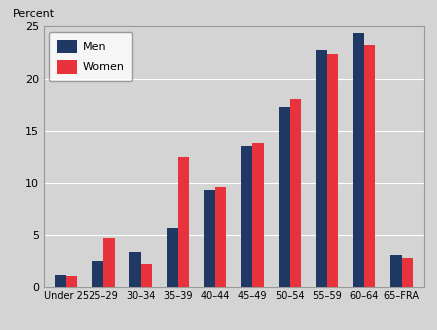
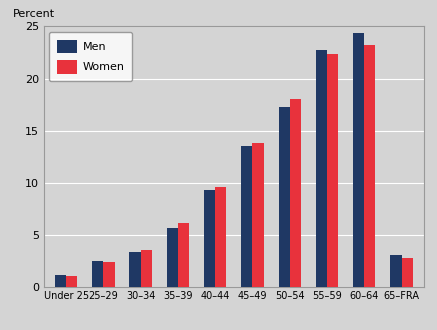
Women/25–29: 4.7 -> 2.4
Women/30–34: 2.2 -> 3.6
Women/35–39: 12.5 -> 6.1
